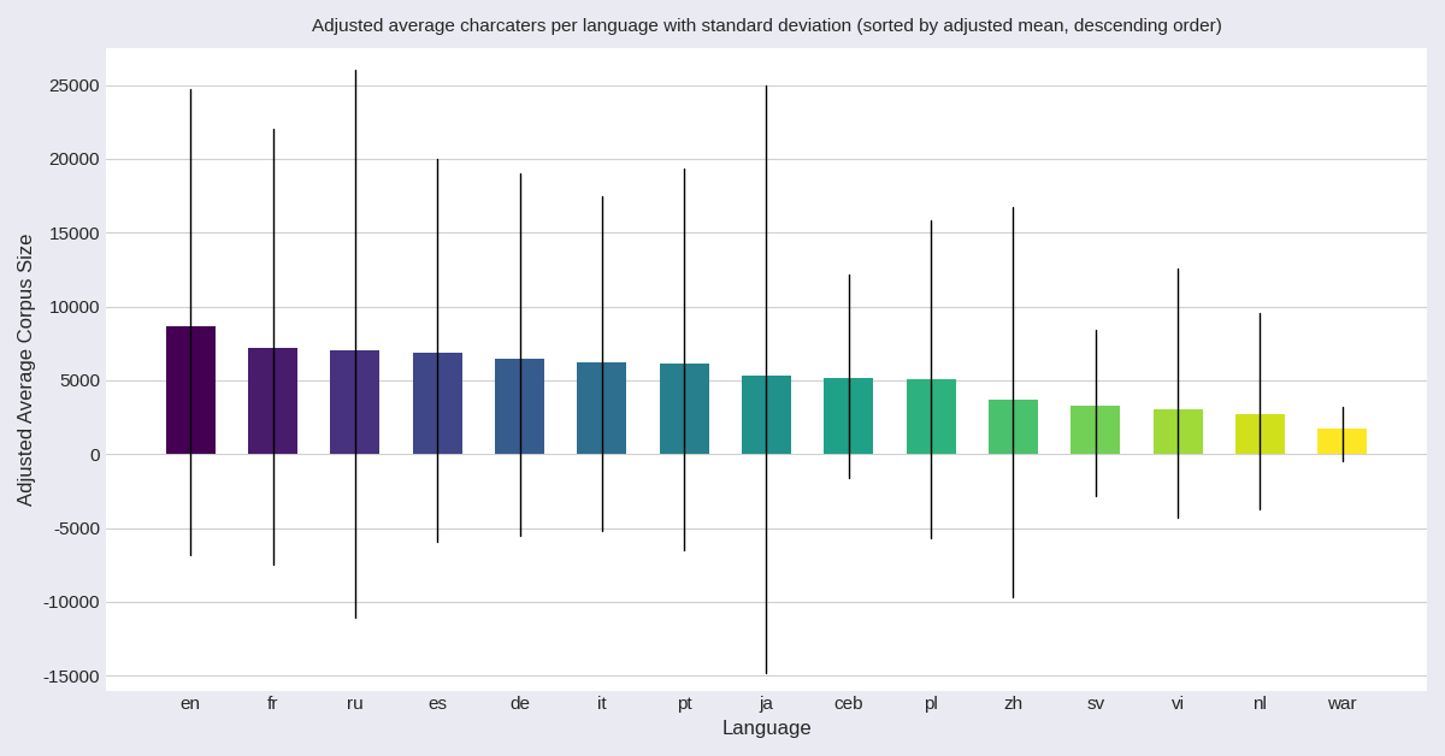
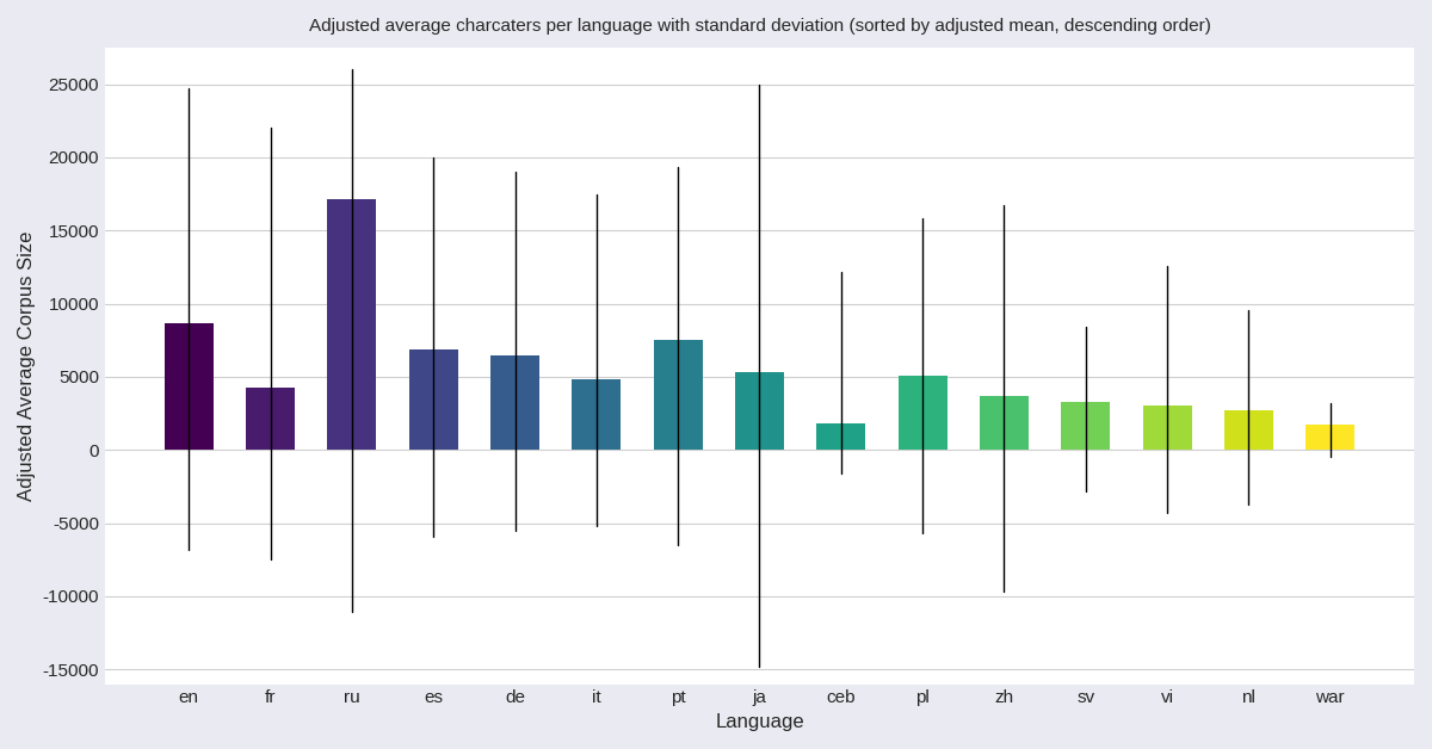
fr: 7200 -> 4300
ru: 7000 -> 17100
it: 6200 -> 4800
pt: 6100 -> 7500
ceb: 5200 -> 1800
